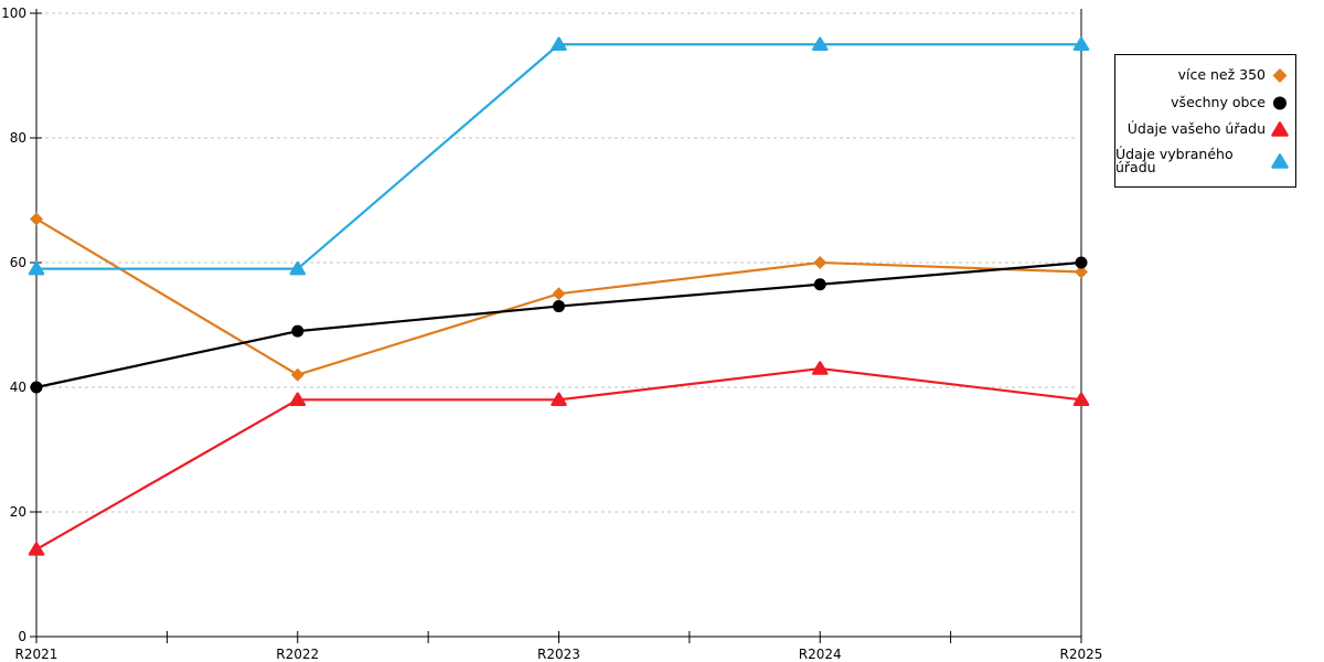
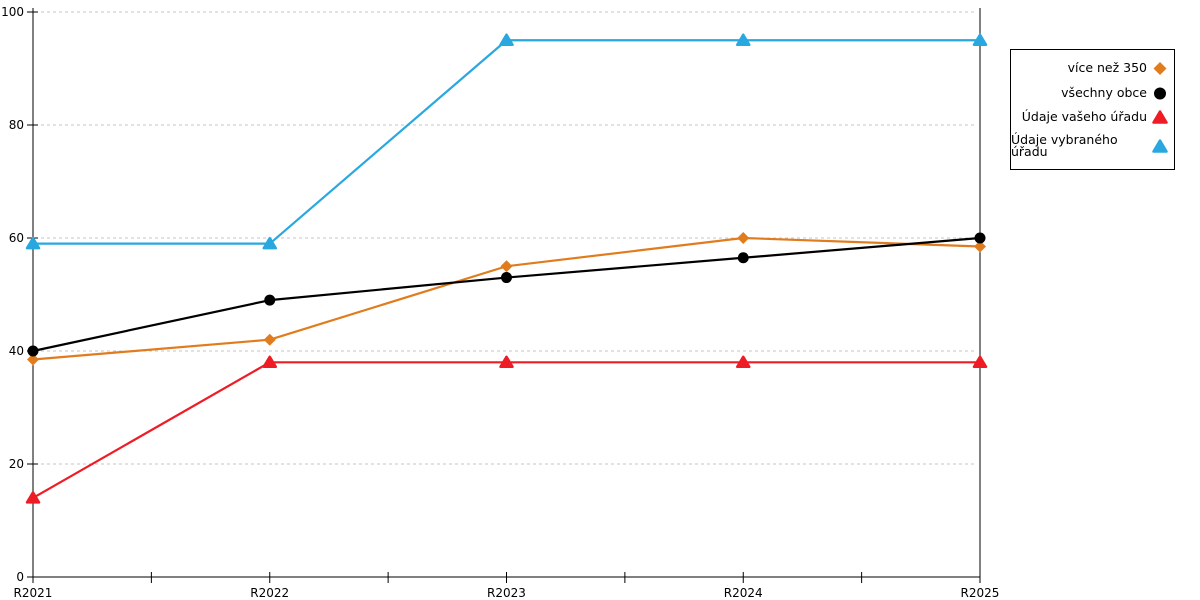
více než 350/R2021: 67 -> 38
Údaje vašeho úřadu/R2024: 43 -> 38
